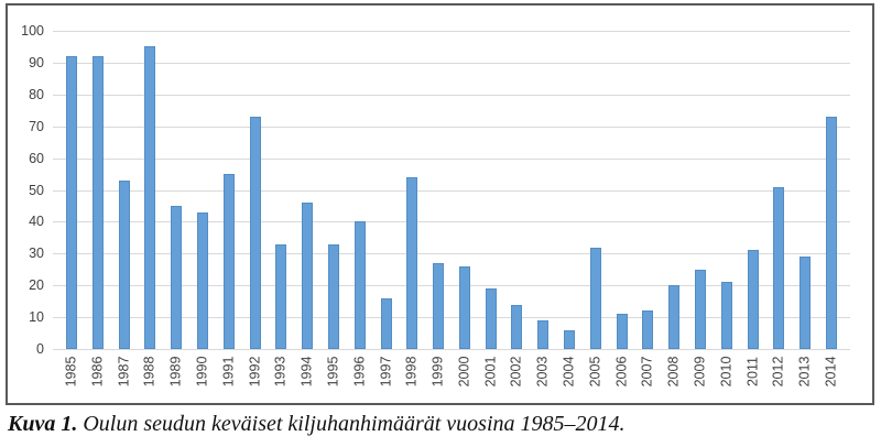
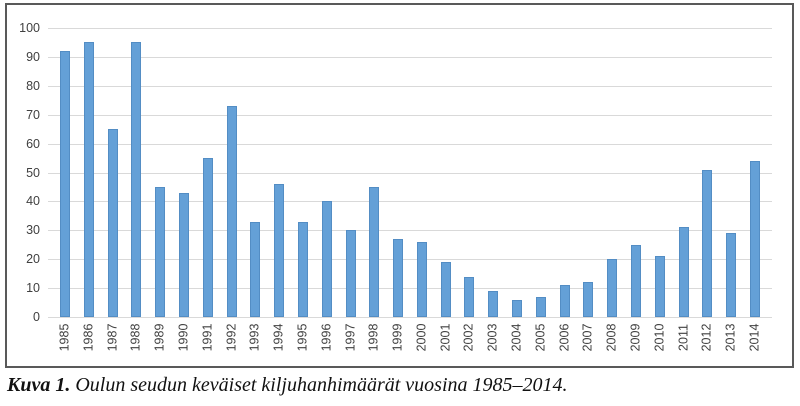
1986: 92 -> 95
1987: 53 -> 65
1997: 16 -> 30
1998: 54 -> 45
2005: 32 -> 7
2014: 73 -> 54
